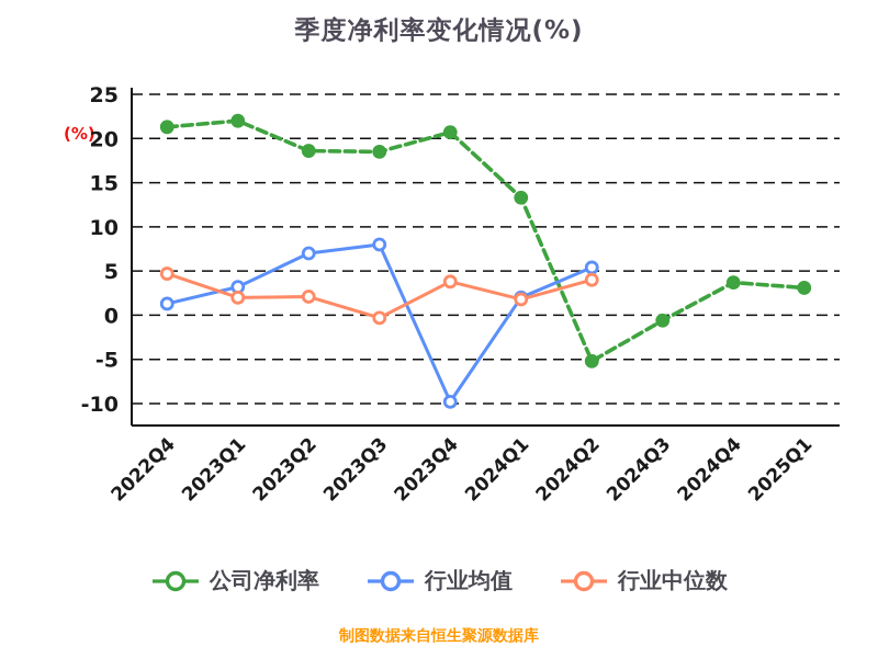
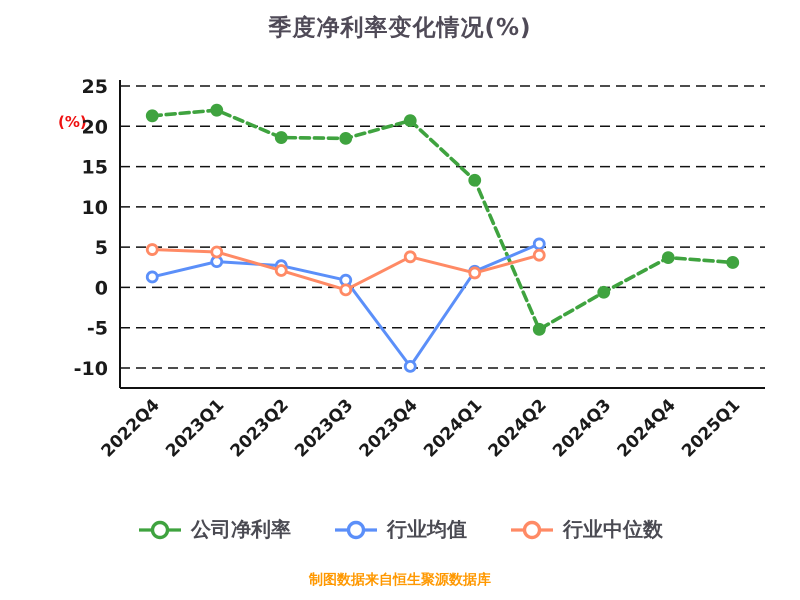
行业中位数/2023Q1: 2 -> 4
行业均值/2023Q2: 7 -> 3
行业均值/2023Q3: 8 -> 1
